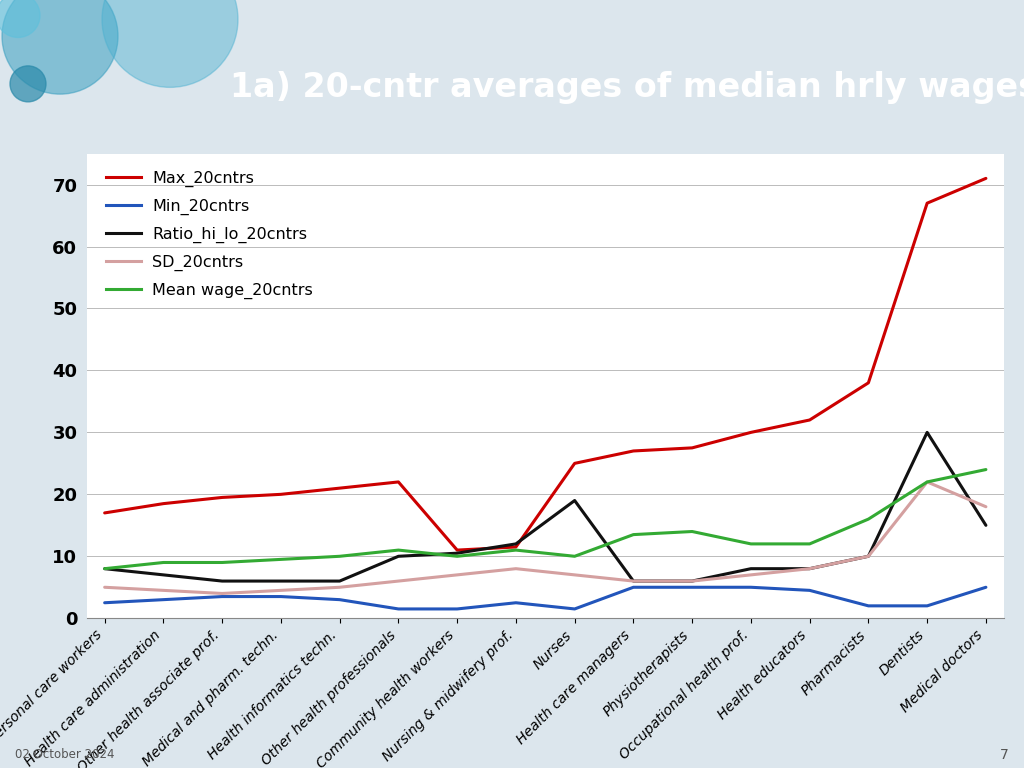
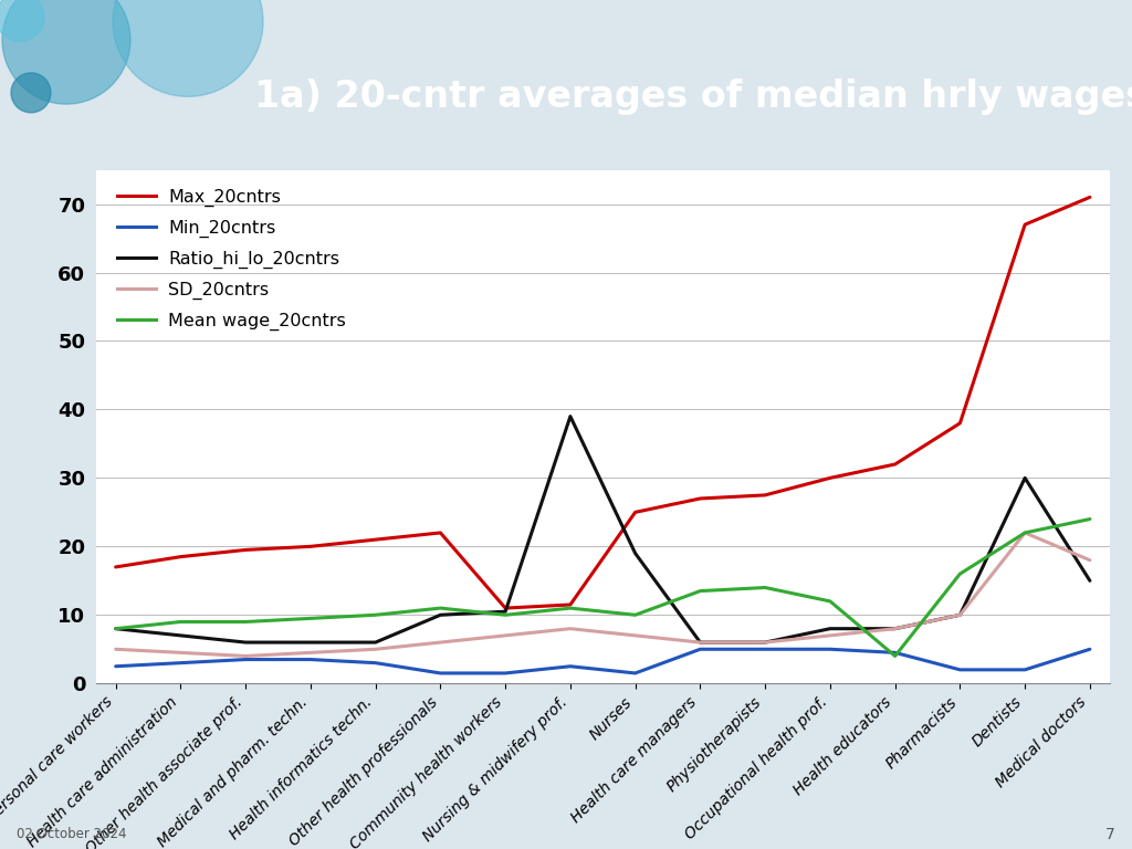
Ratio_hi_lo_20cntrs/Nursing & midwifery prof.: 12.0 -> 39.0
Mean wage_20cntrs/Health educators: 12.0 -> 4.0
